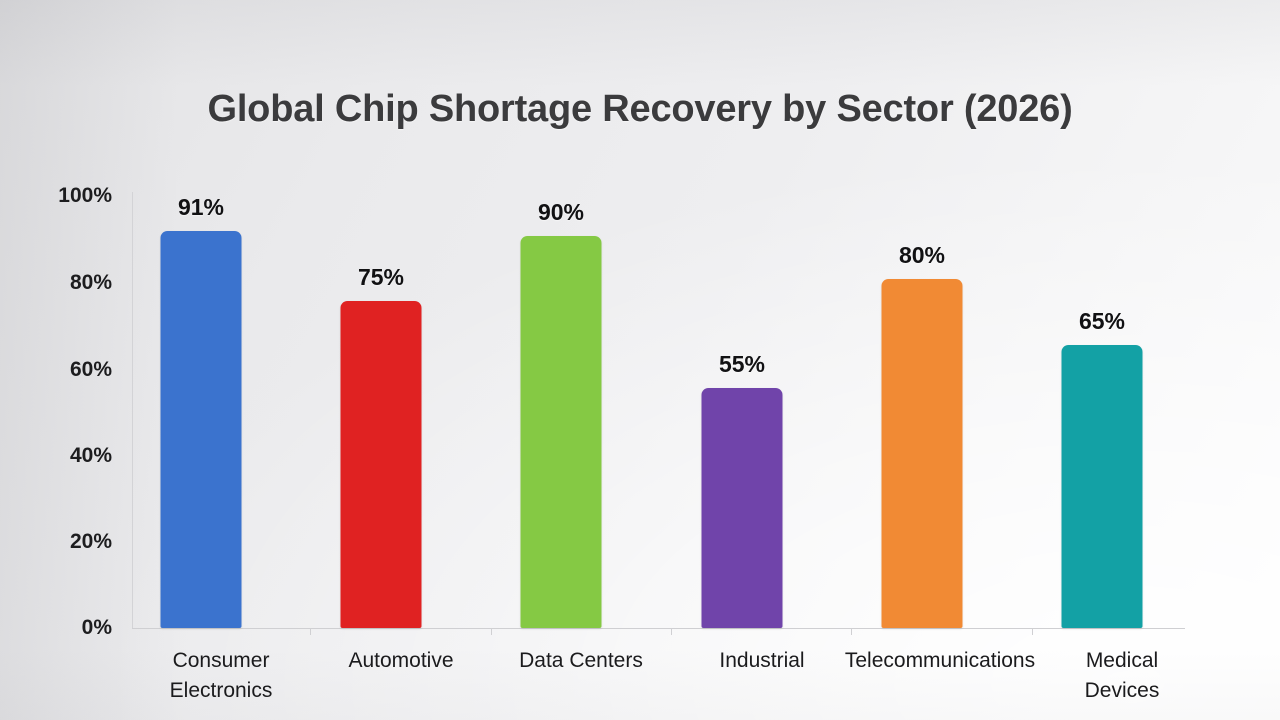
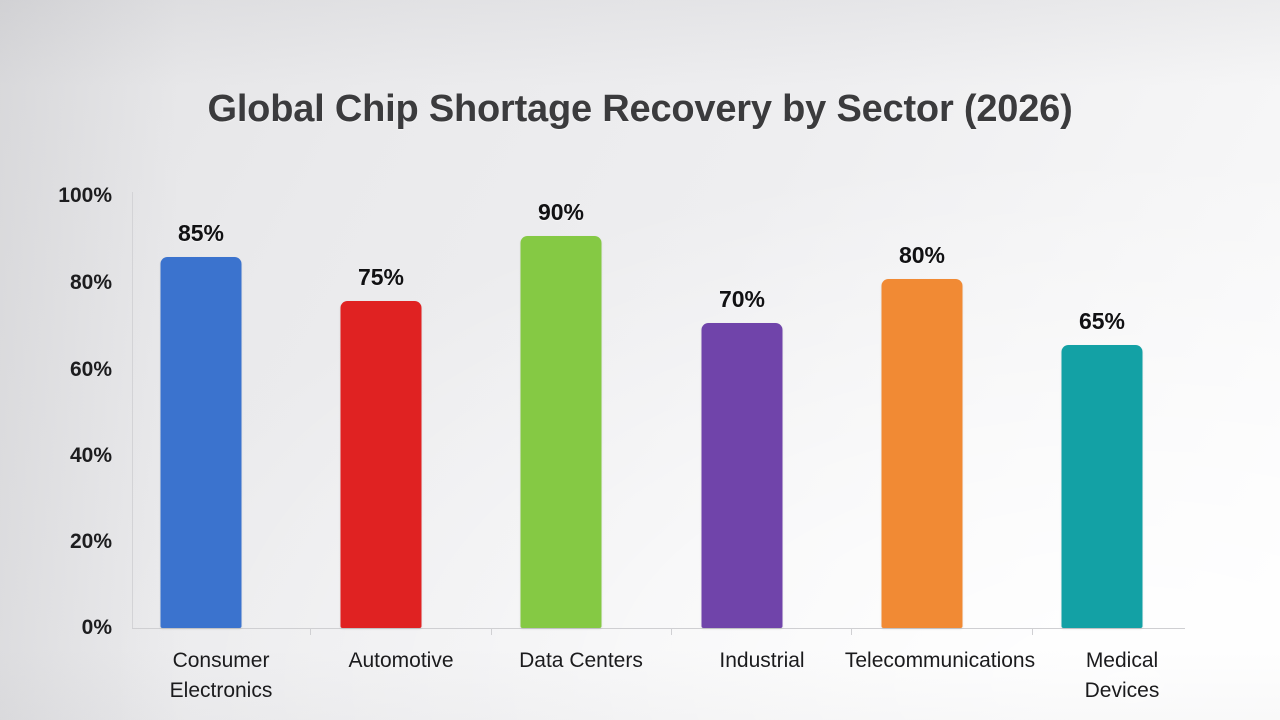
Consumer Electronics: 91% -> 85%
Industrial: 55% -> 70%
